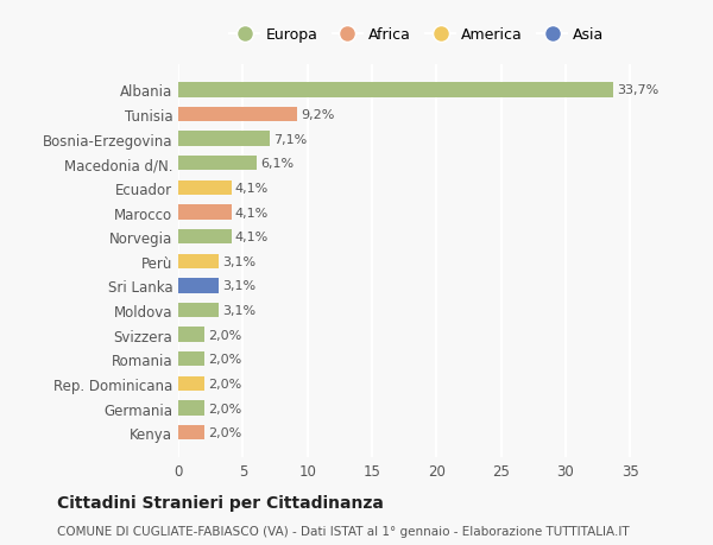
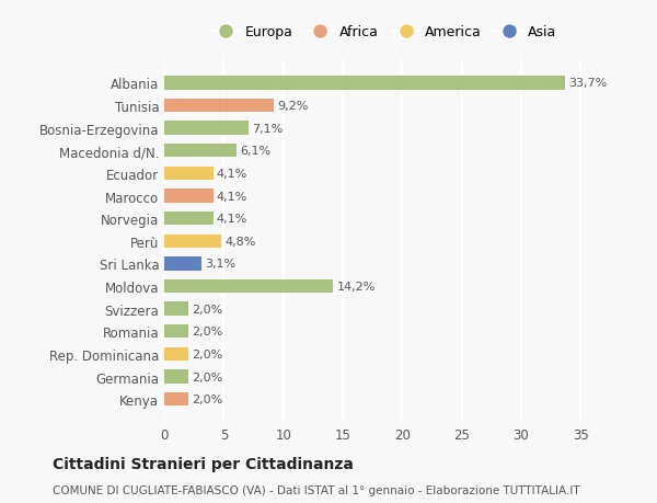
Perù: 3,1% -> 4,8%
Moldova: 3,1% -> 14,2%
